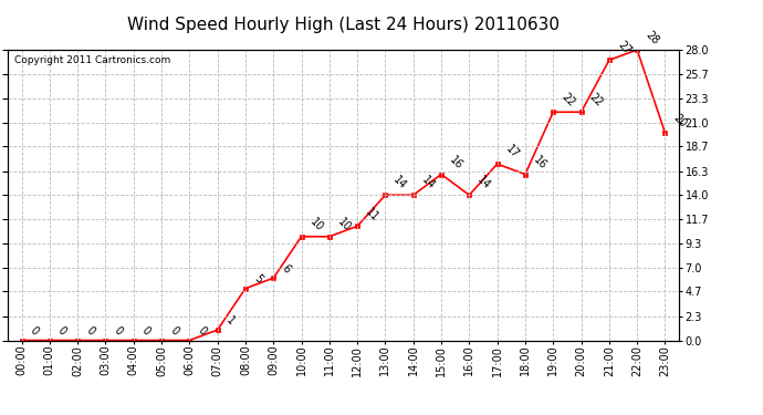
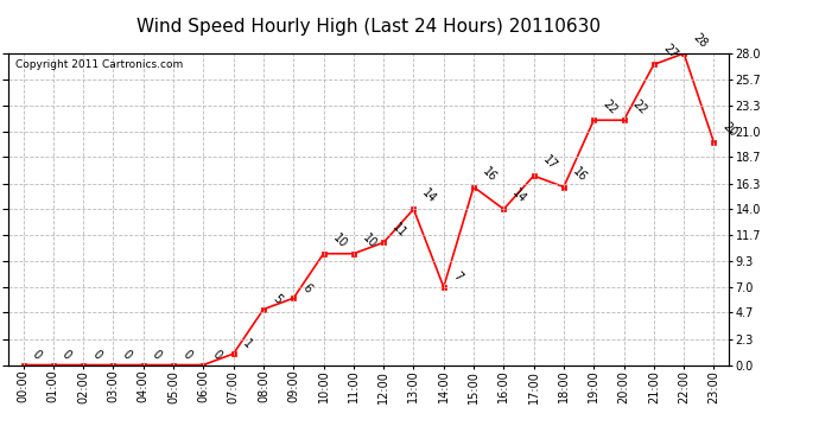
14:00: 14 -> 7
